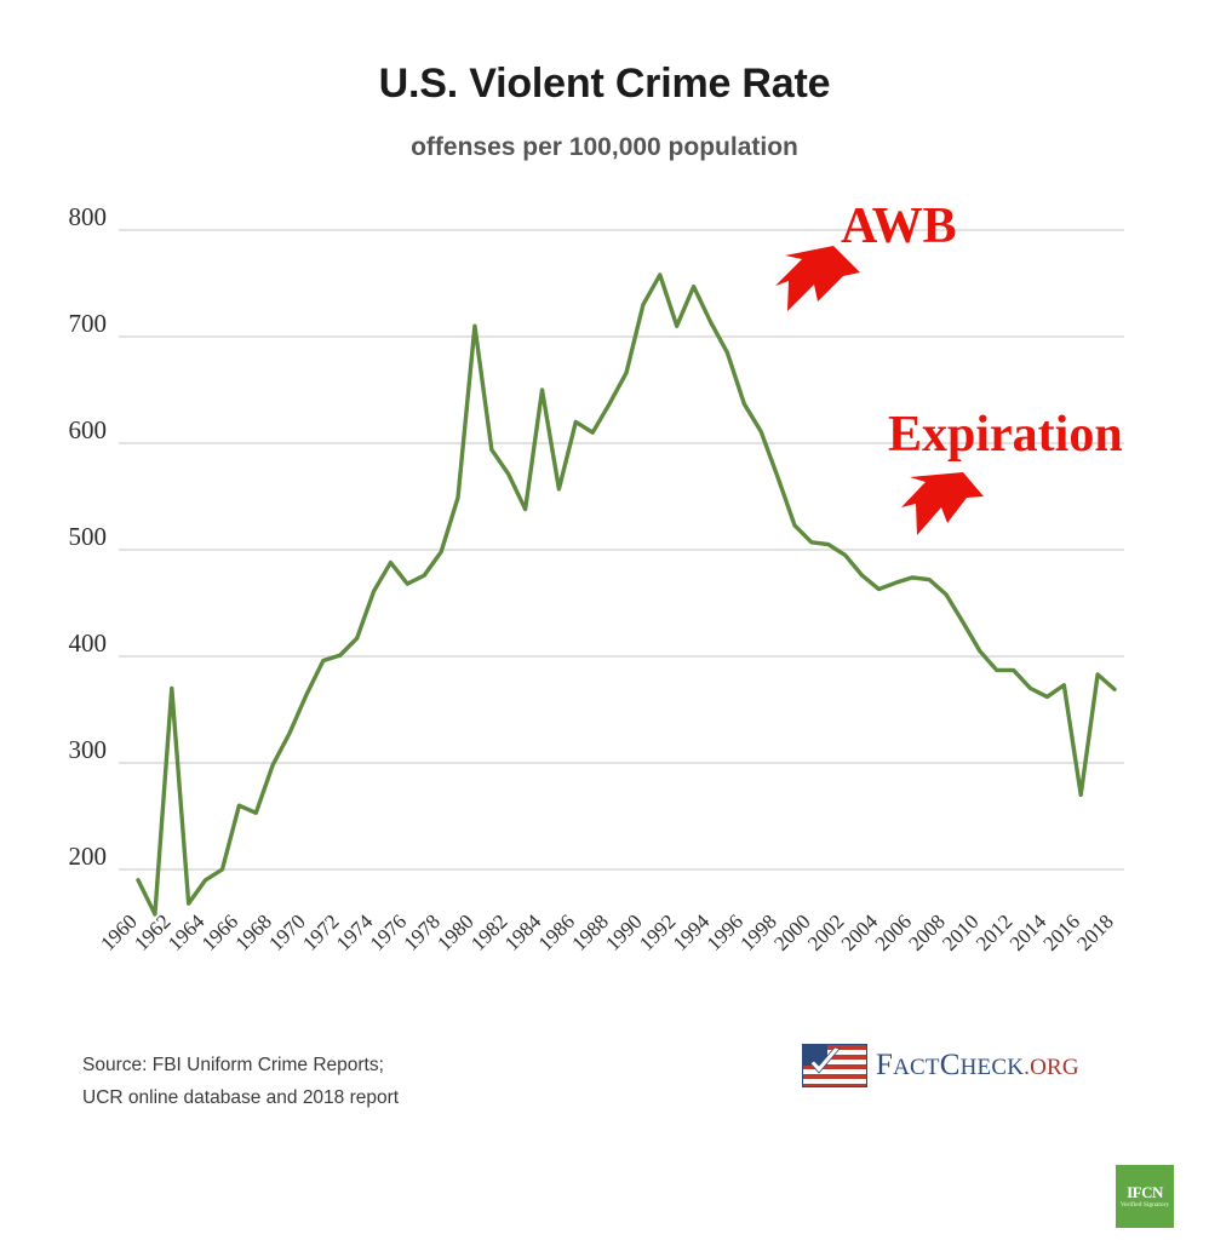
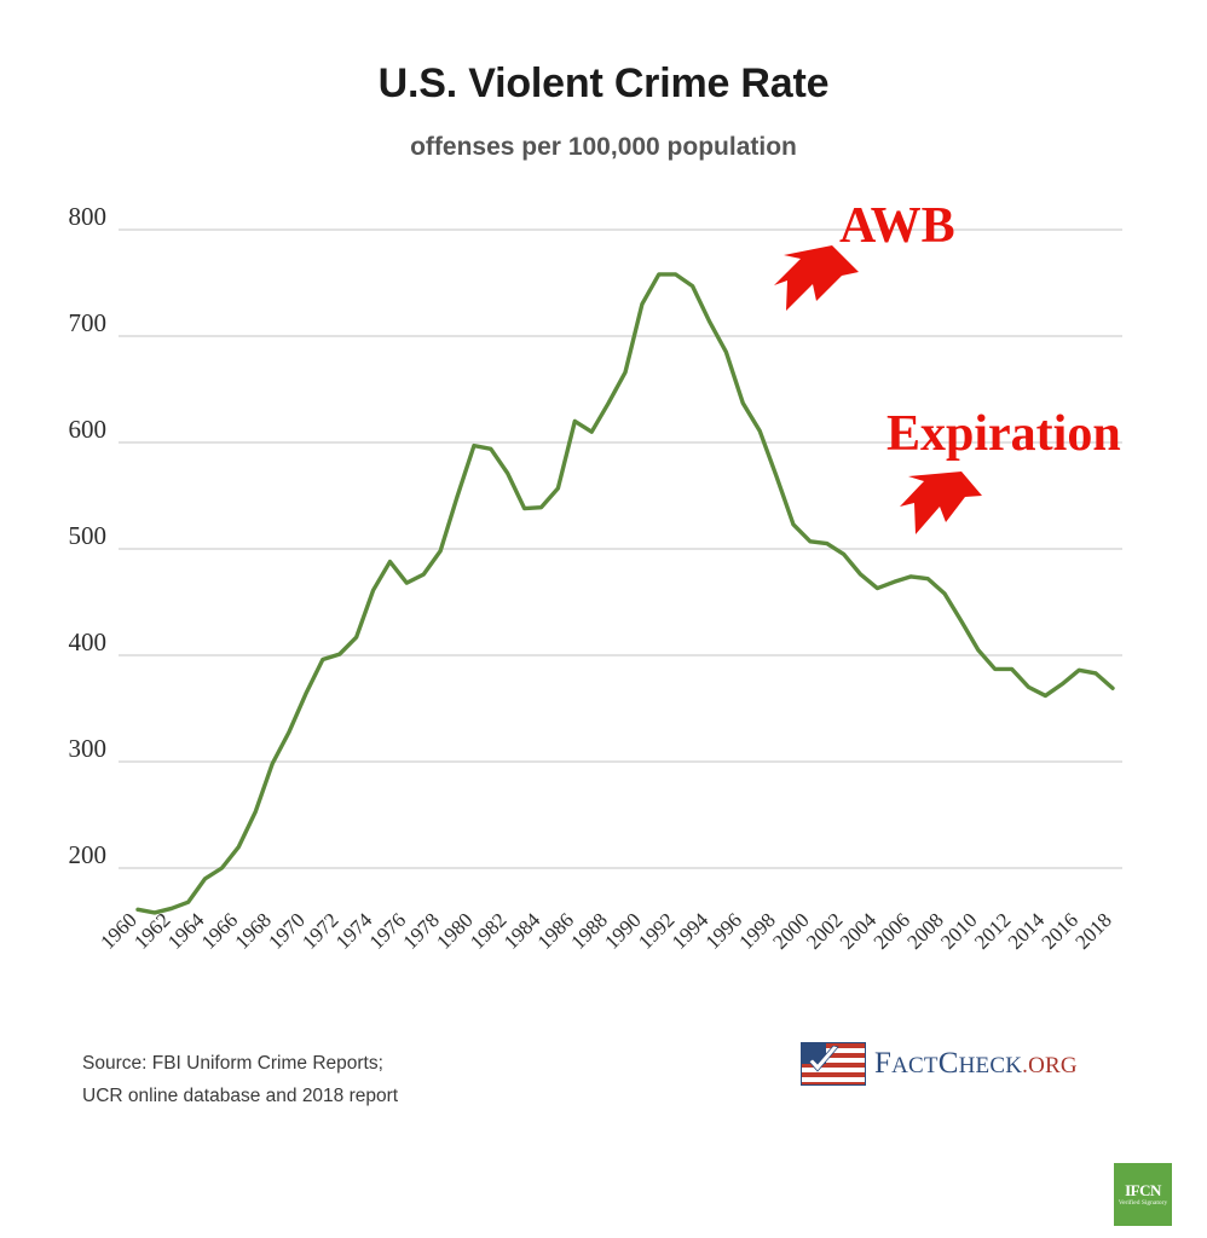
1960: 190 -> 160
1962: 370 -> 160
1966: 260 -> 220
1980: 710 -> 600
1984: 650 -> 540
1992: 710 -> 760
2016: 270 -> 390
